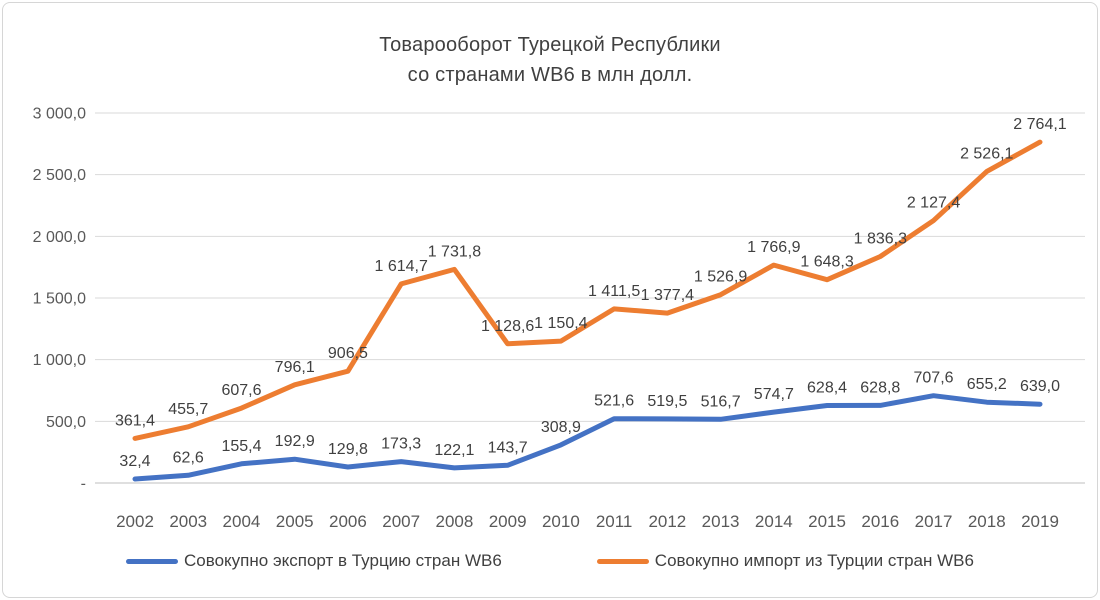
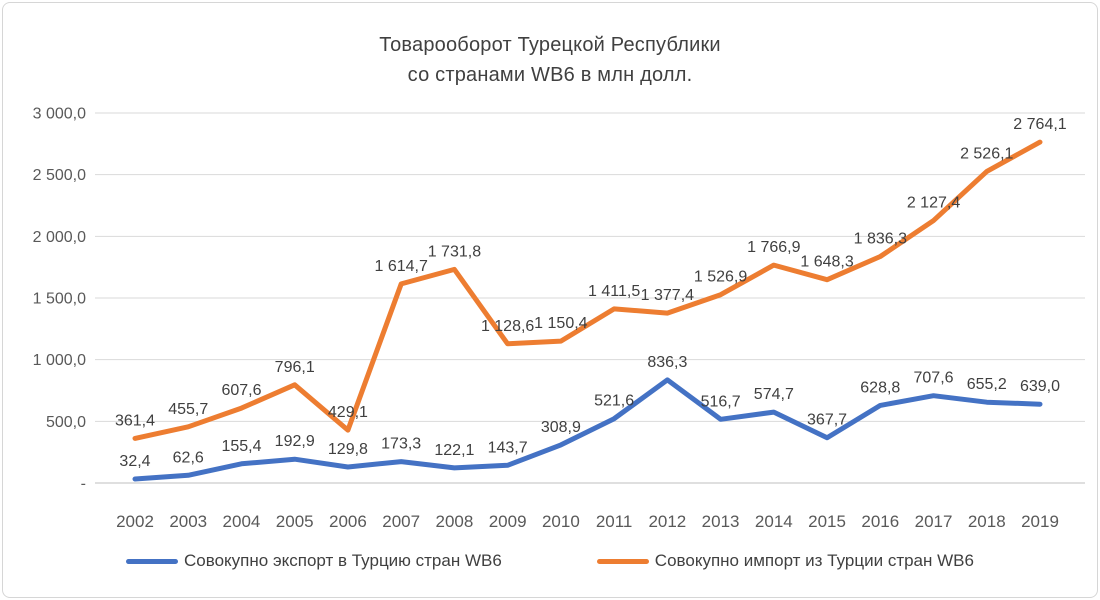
Совокупно импорт из Турции стран WB6/2006: 906,5 -> 429,1
Совокупно экспорт в Турцию стран WB6/2012: 519,5 -> 836,3
Совокупно экспорт в Турцию стран WB6/2015: 628,4 -> 367,7
